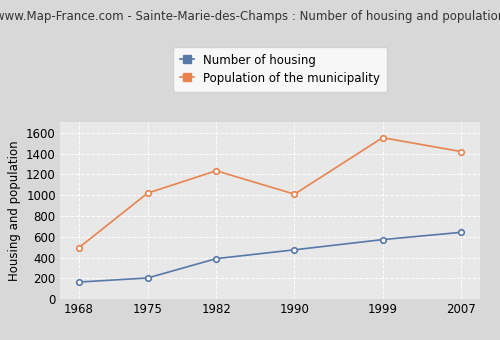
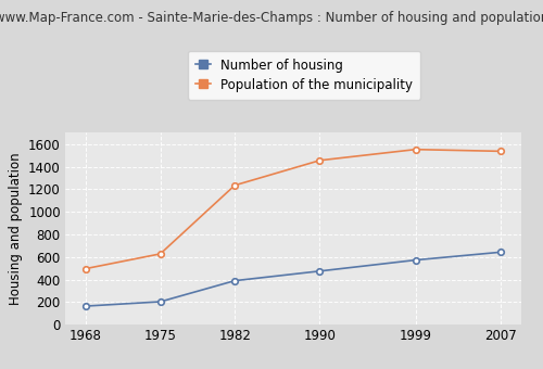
Population of the municipality/1975: 1020 -> 630
Population of the municipality/1990: 1010 -> 1460
Population of the municipality/2007: 1420 -> 1540
